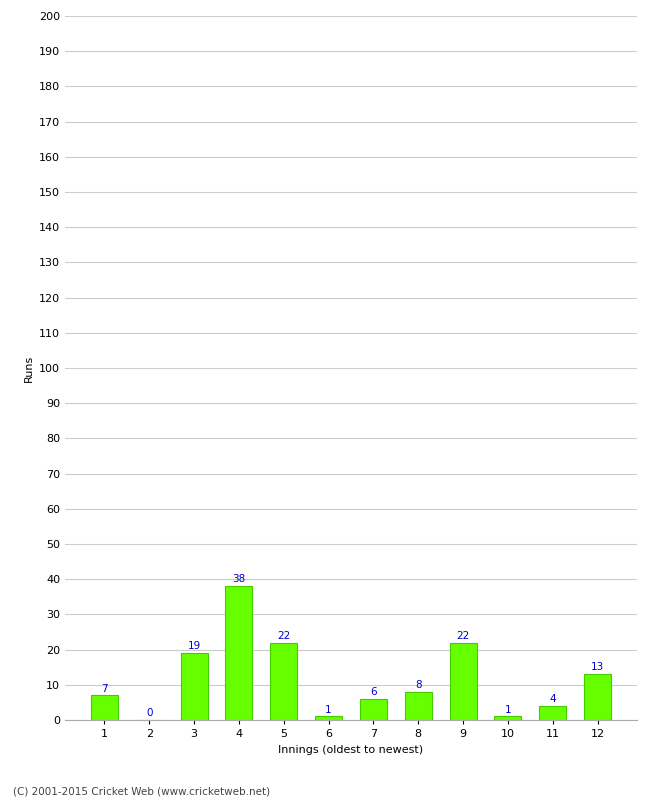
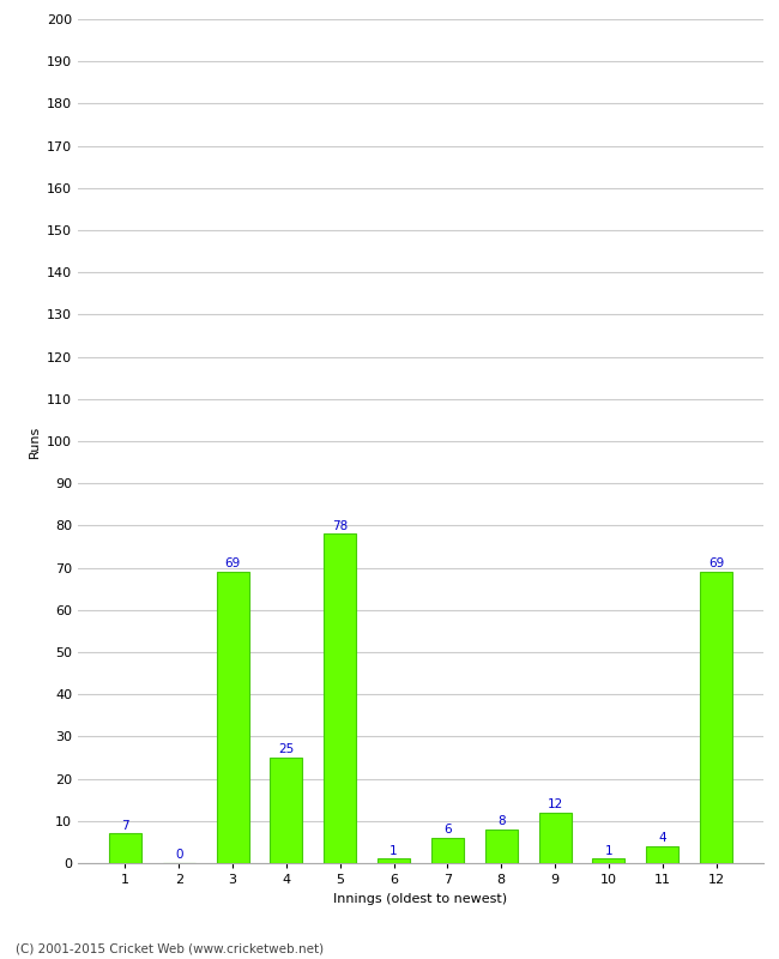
3: 19 -> 69
4: 38 -> 25
5: 22 -> 78
9: 22 -> 12
12: 13 -> 69
